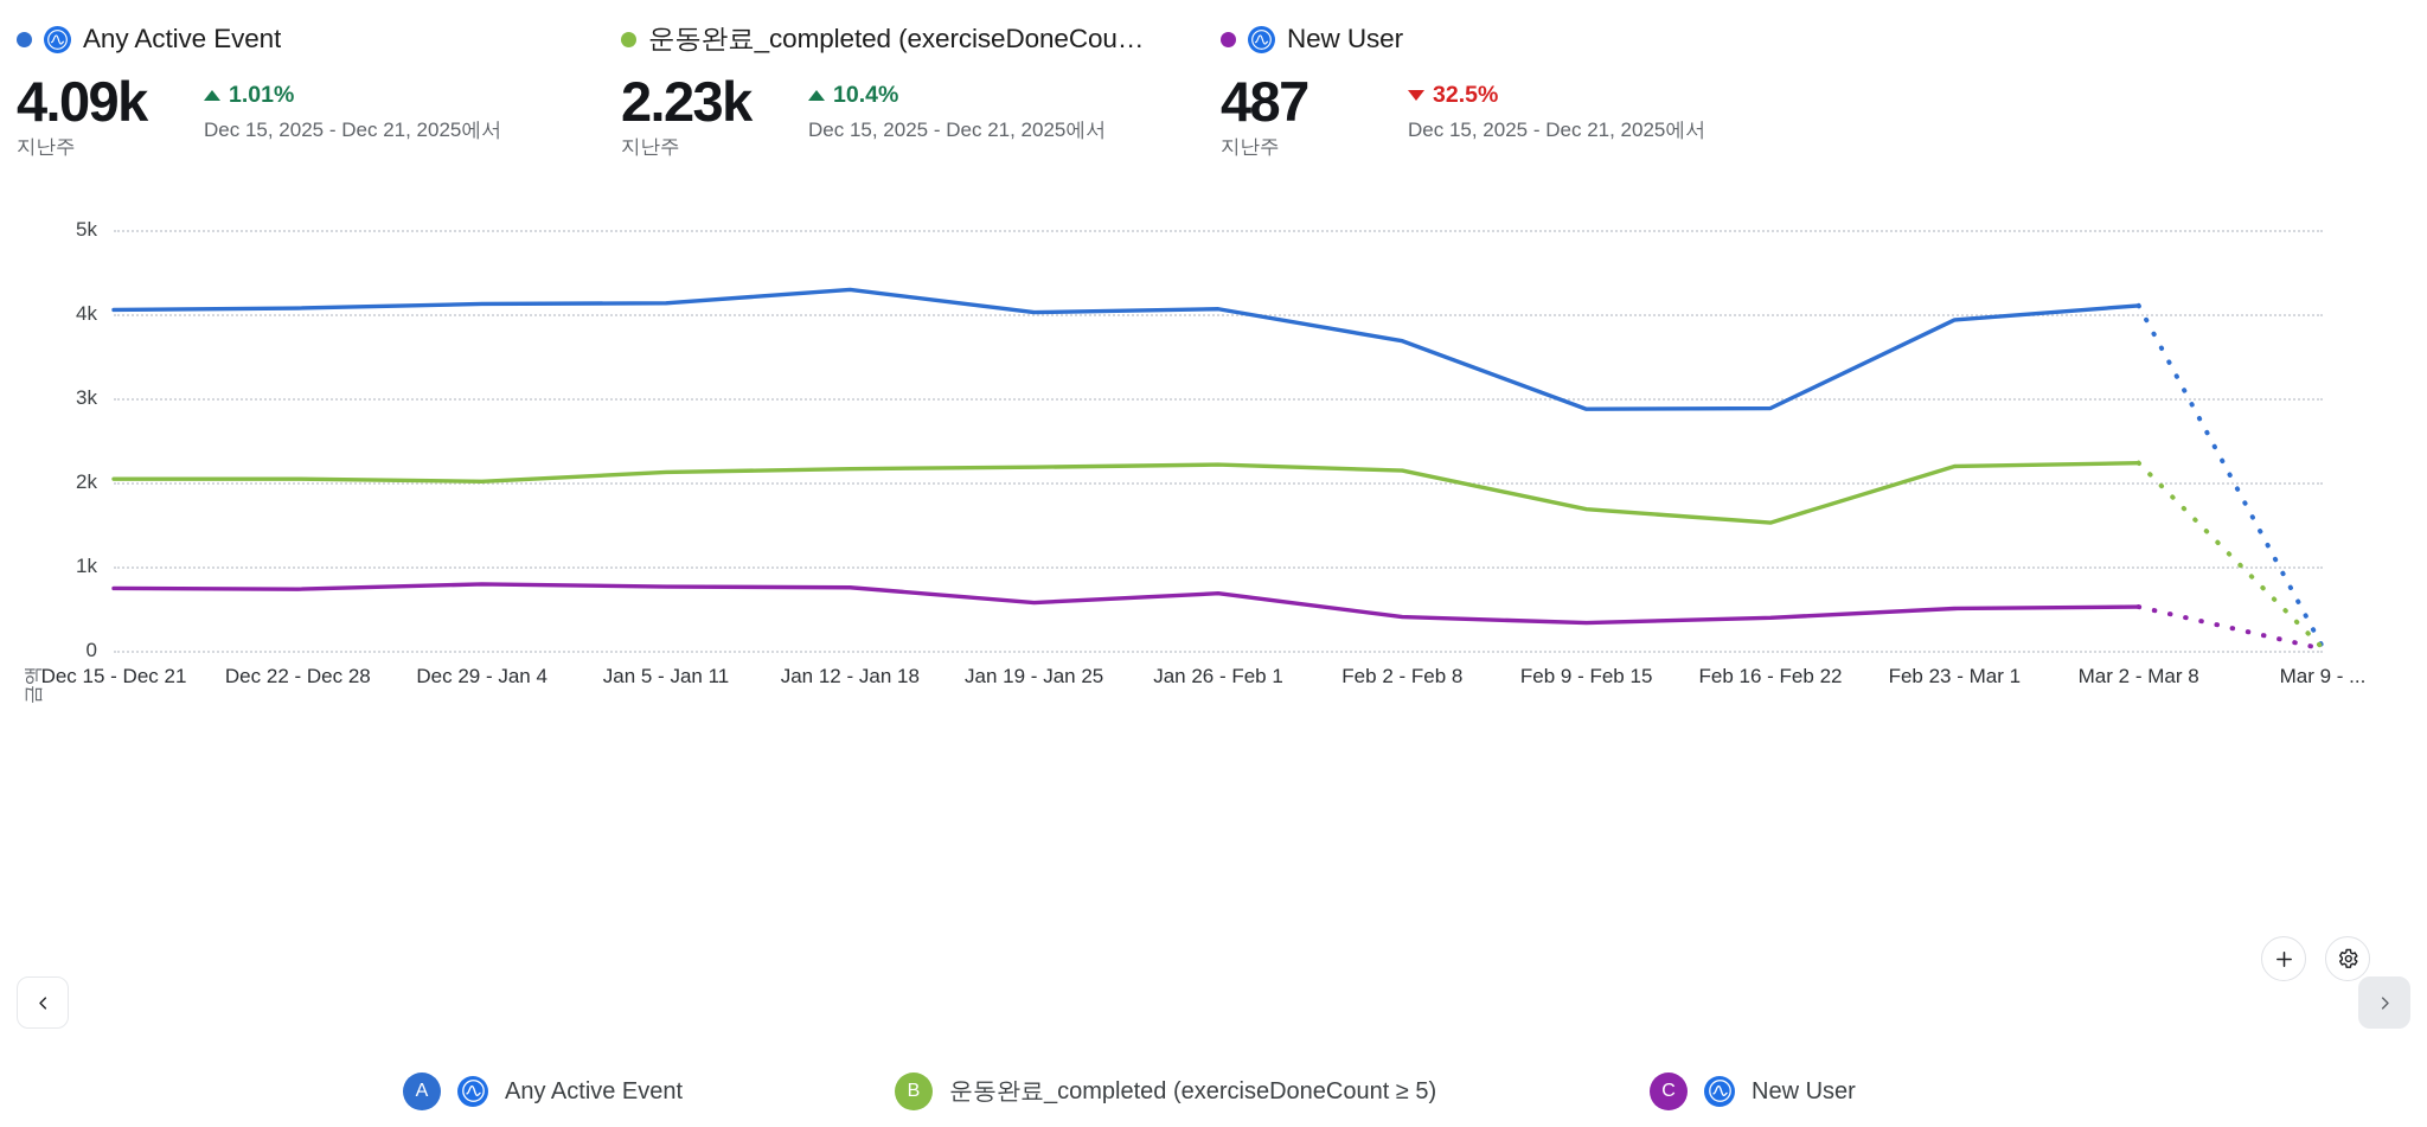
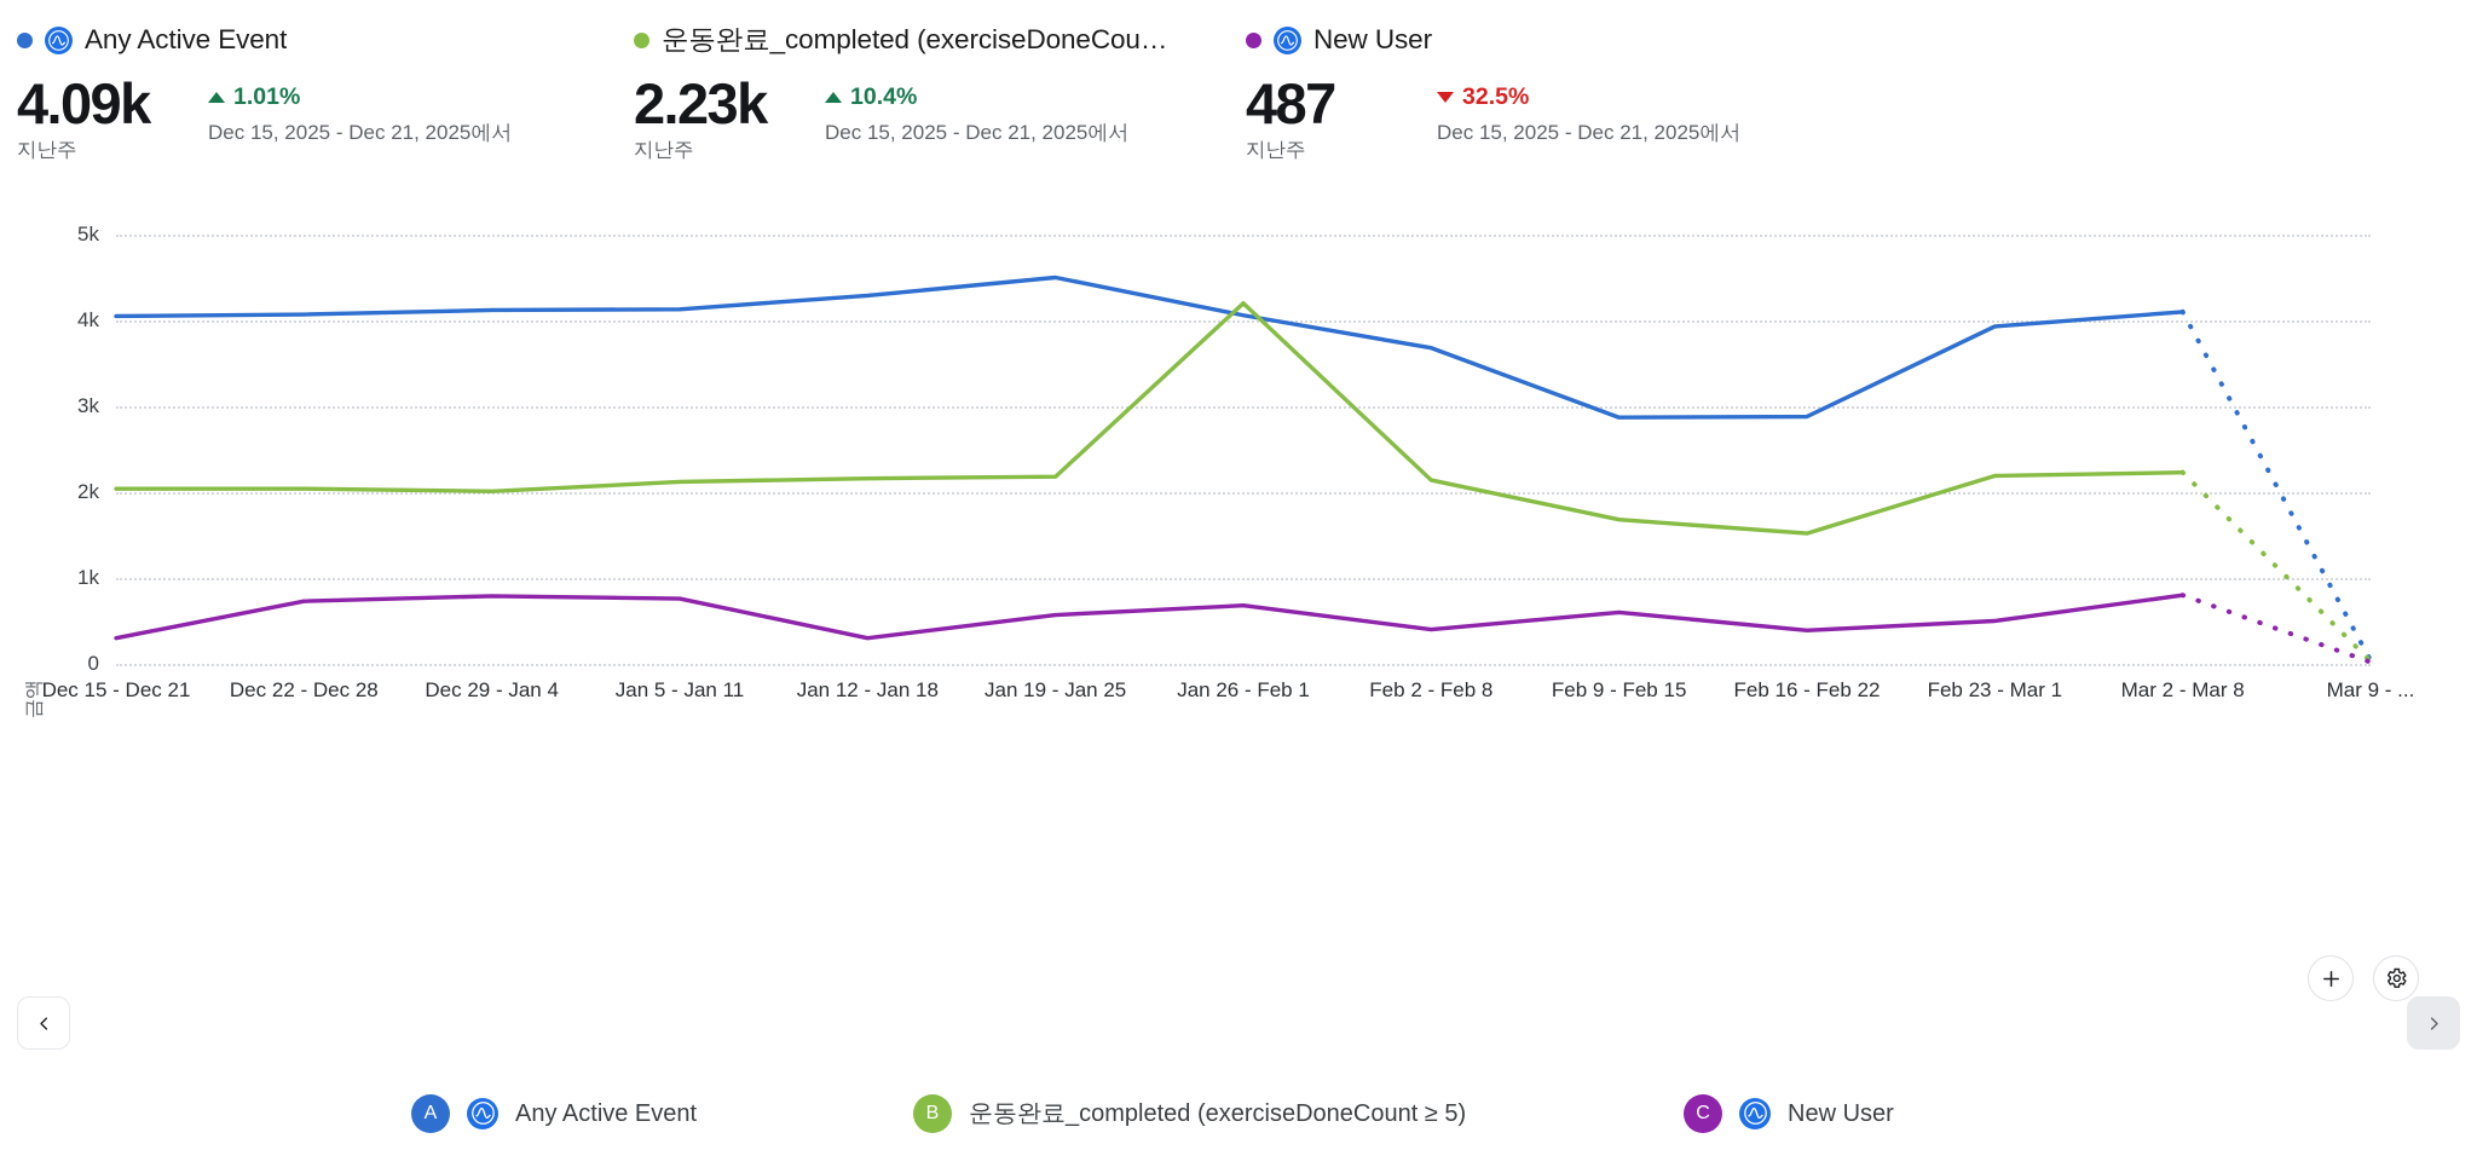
New User/Dec 15 - Dec 21: 0.7k -> 0.3k
New User/Jan 12 - Jan 18: 0.8k -> 0.3k
Any Active Event/Jan 19 - Jan 25: 4.0k -> 4.5k
운동완료_completed (exerciseDoneCount ≥ 5)/Jan 26 - Feb 1: 2.2k -> 4.2k
New User/Feb 9 - Feb 15: 0.3k -> 0.6k
New User/Mar 2 - Mar 8: 0.5k -> 0.8k
